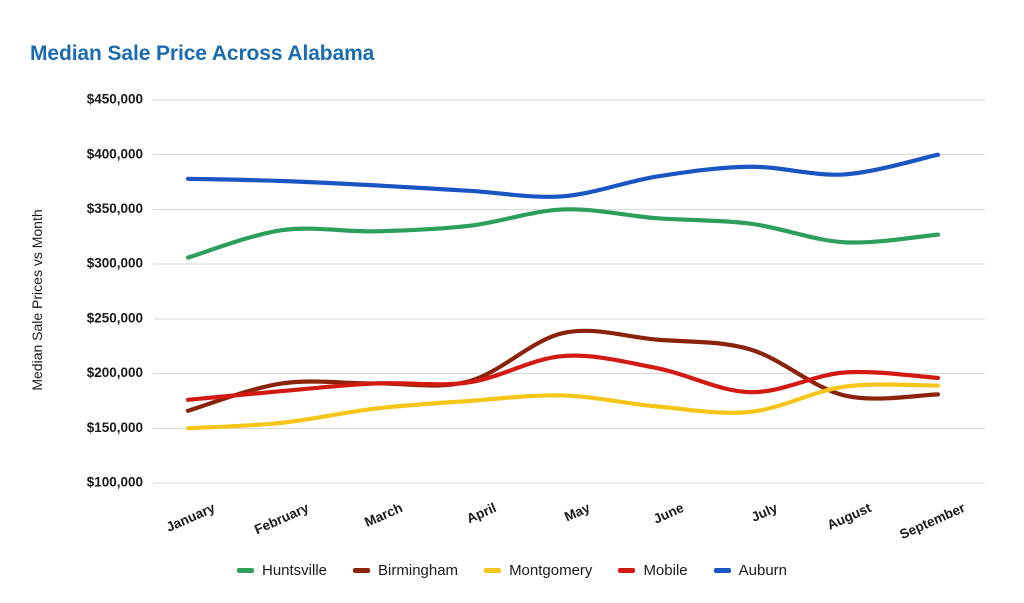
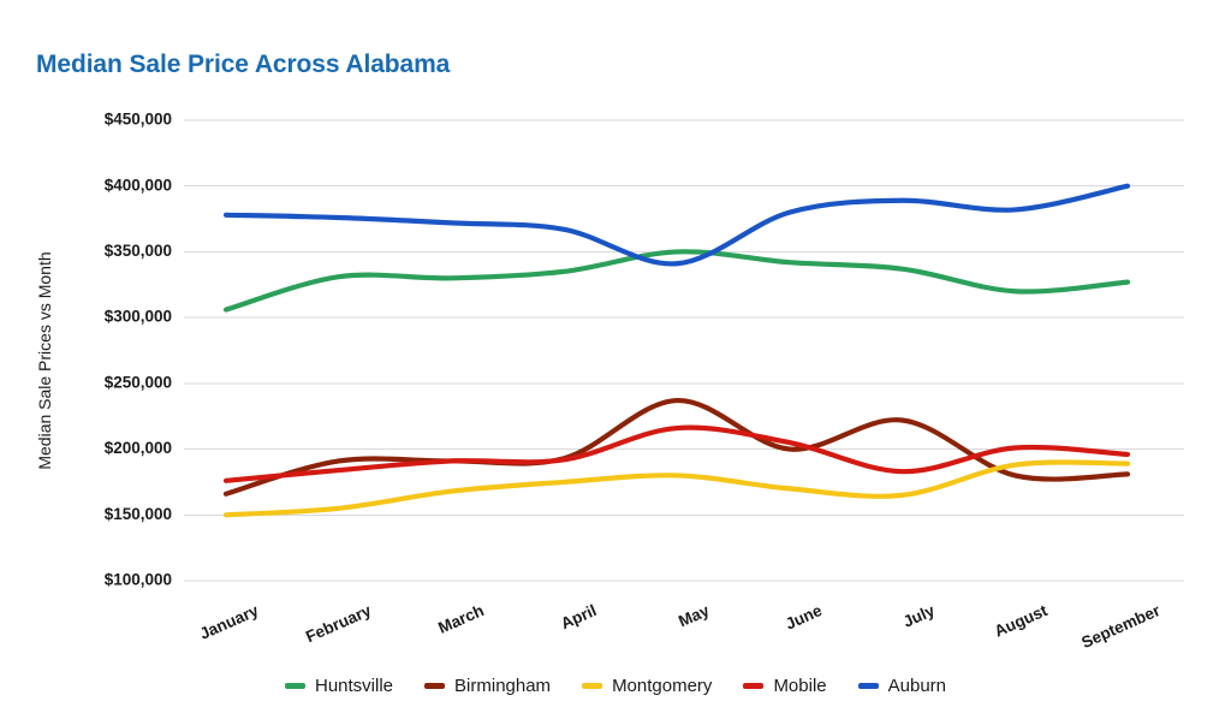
Auburn/May: $362000 -> $341000
Birmingham/June: $231000 -> $200000
